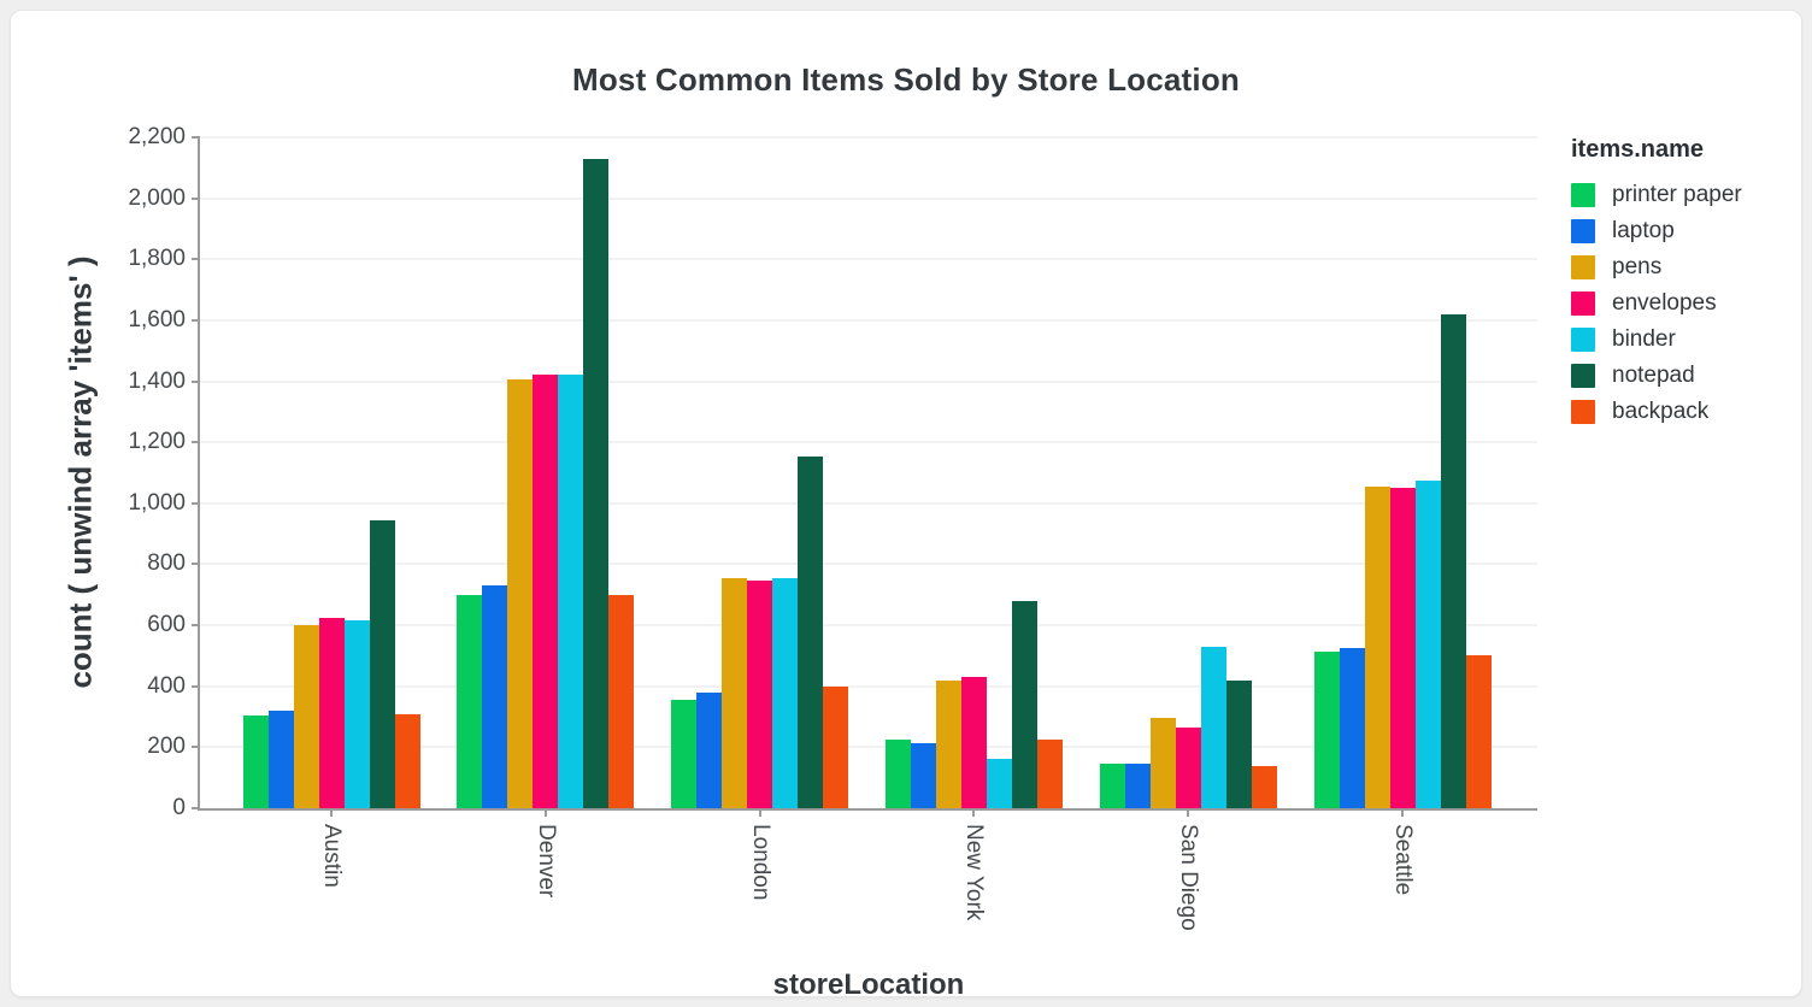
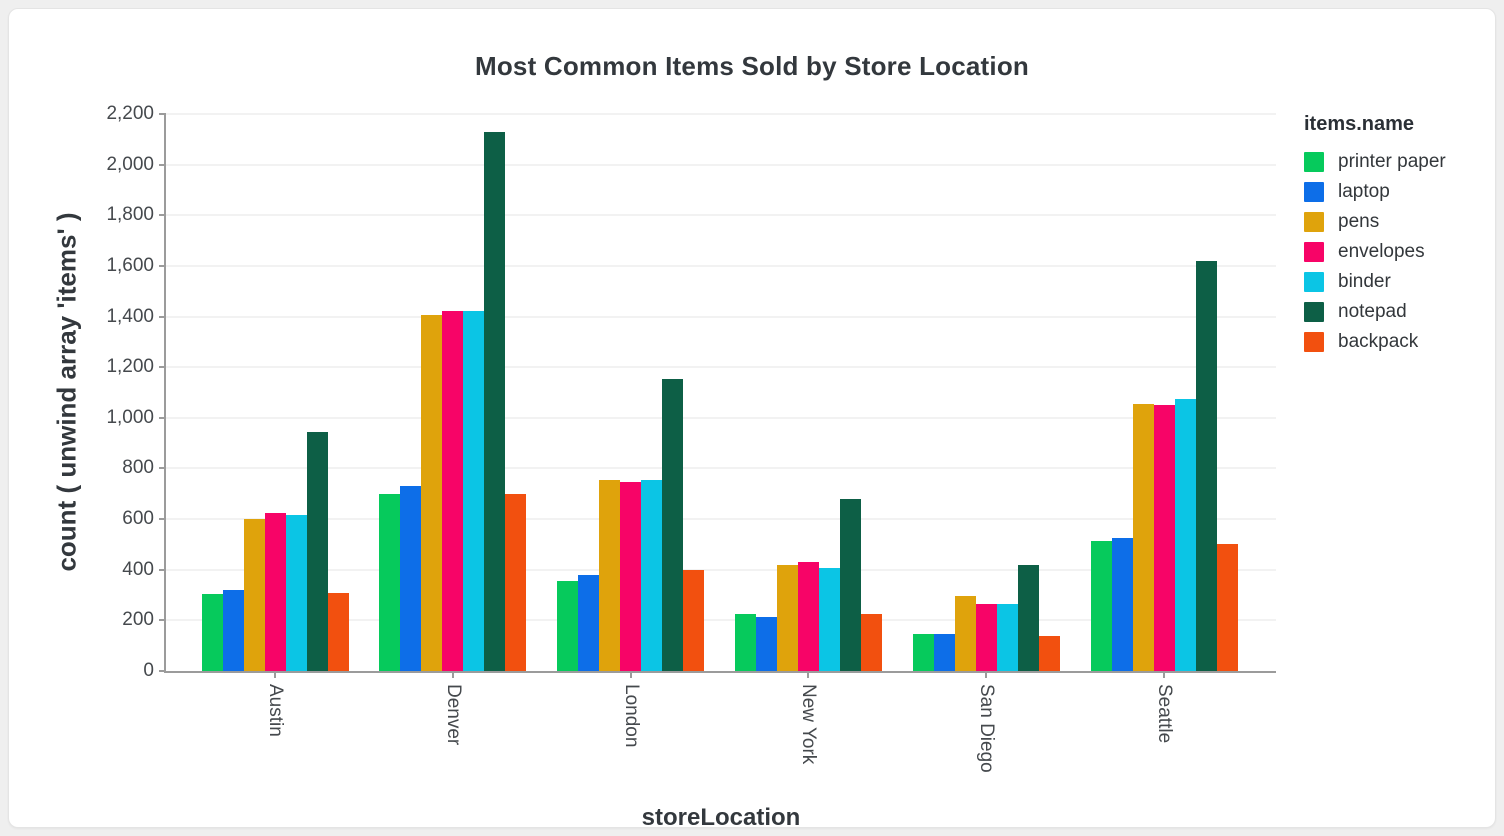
binder/New York: 160 -> 400
binder/San Diego: 530 -> 260
